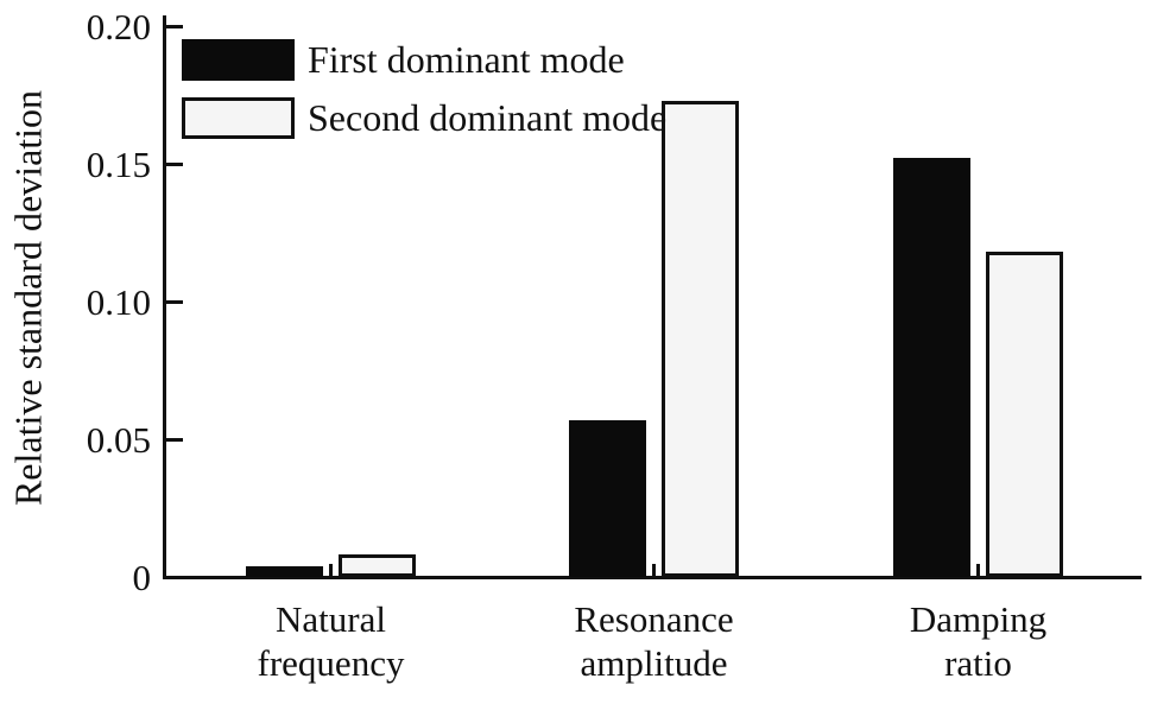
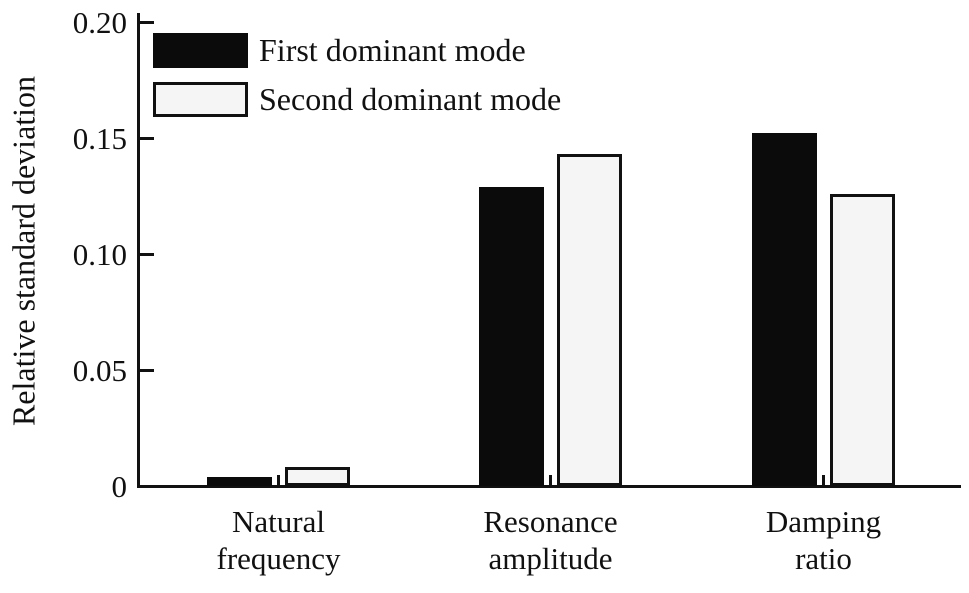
First dominant mode/Resonance amplitude: 0.057 -> 0.129
Second dominant mode/Resonance amplitude: 0.173 -> 0.143
Second dominant mode/Damping ratio: 0.118 -> 0.126
